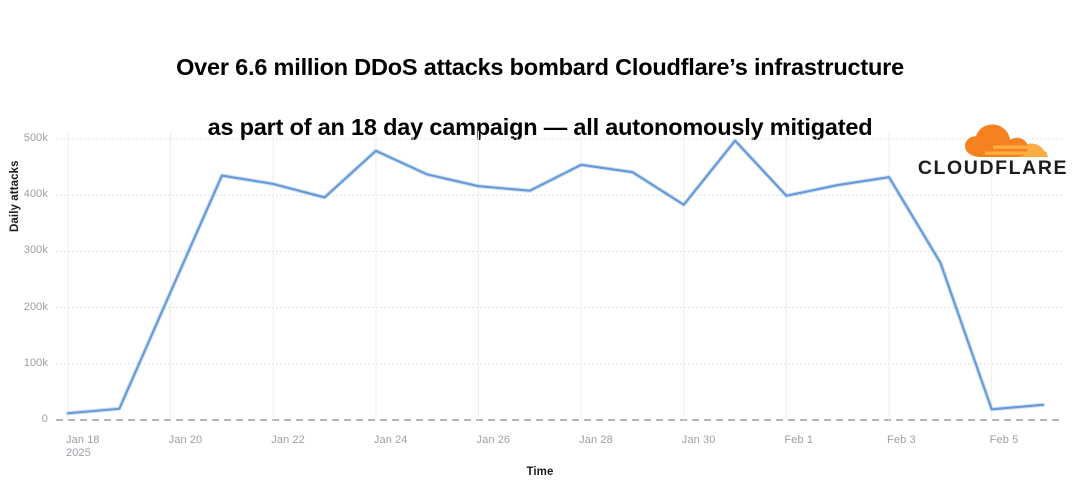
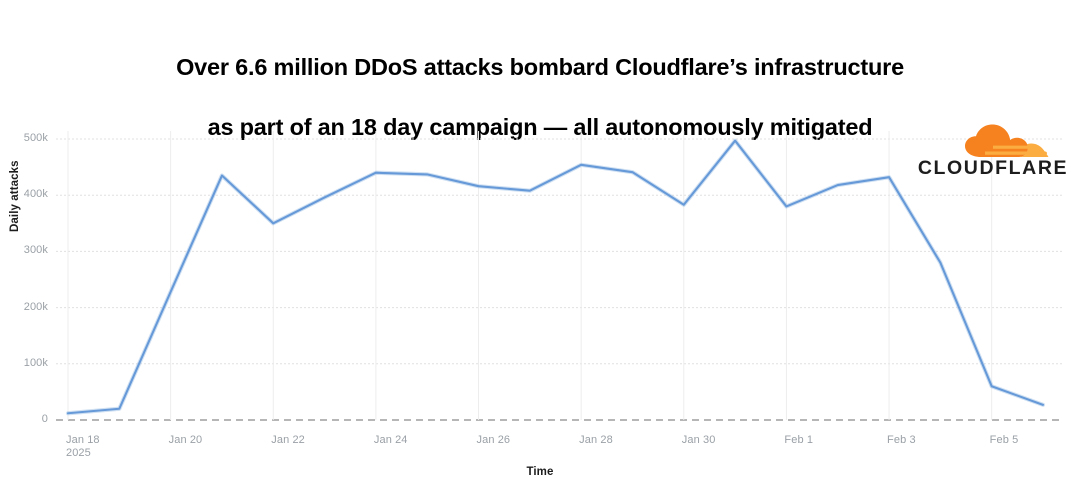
Jan 22: 420k -> 350k
Jan 24: 480k -> 440k
Feb 1: 400k -> 380k
Feb 5: 20k -> 60k
